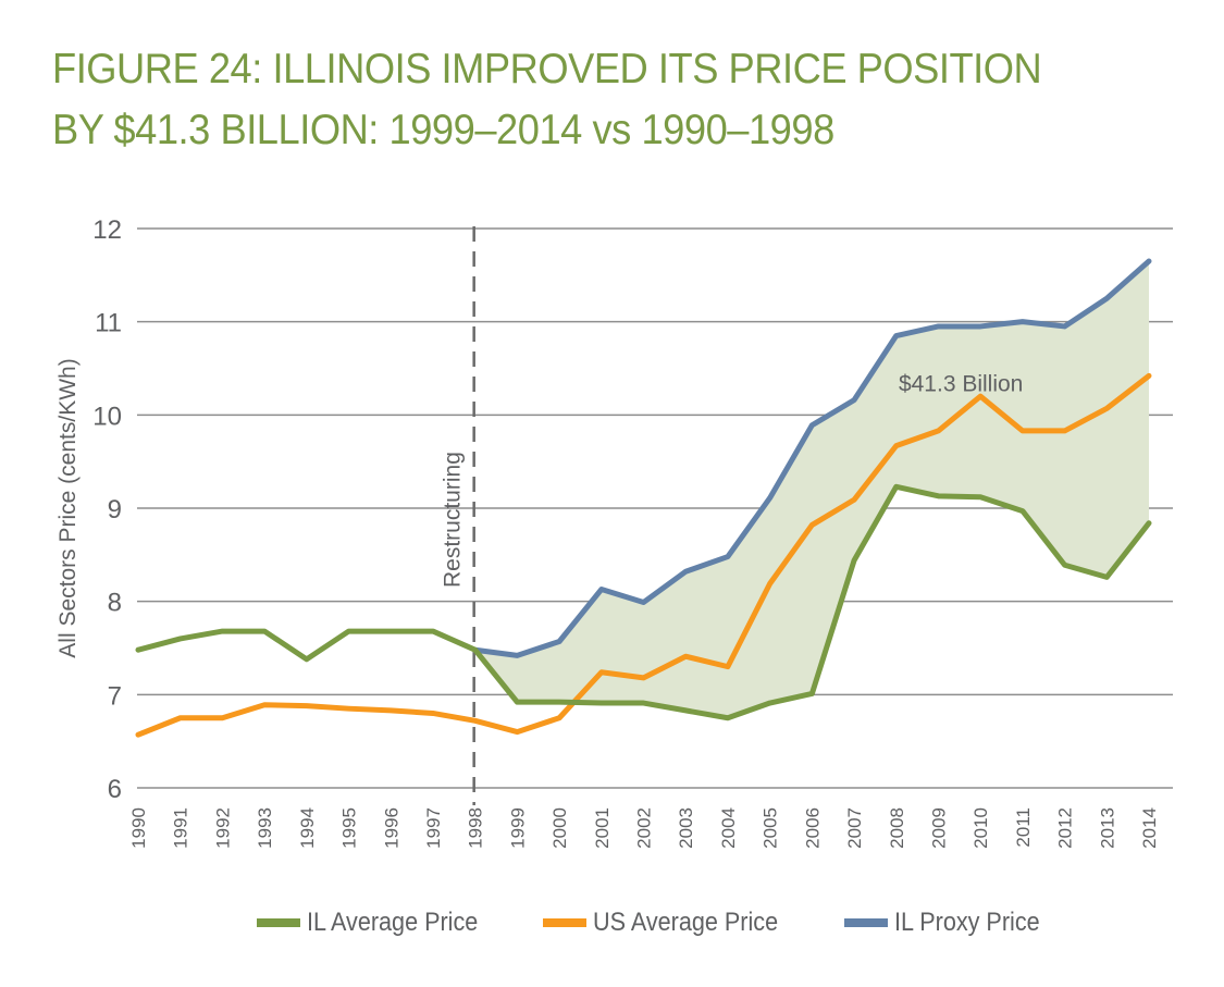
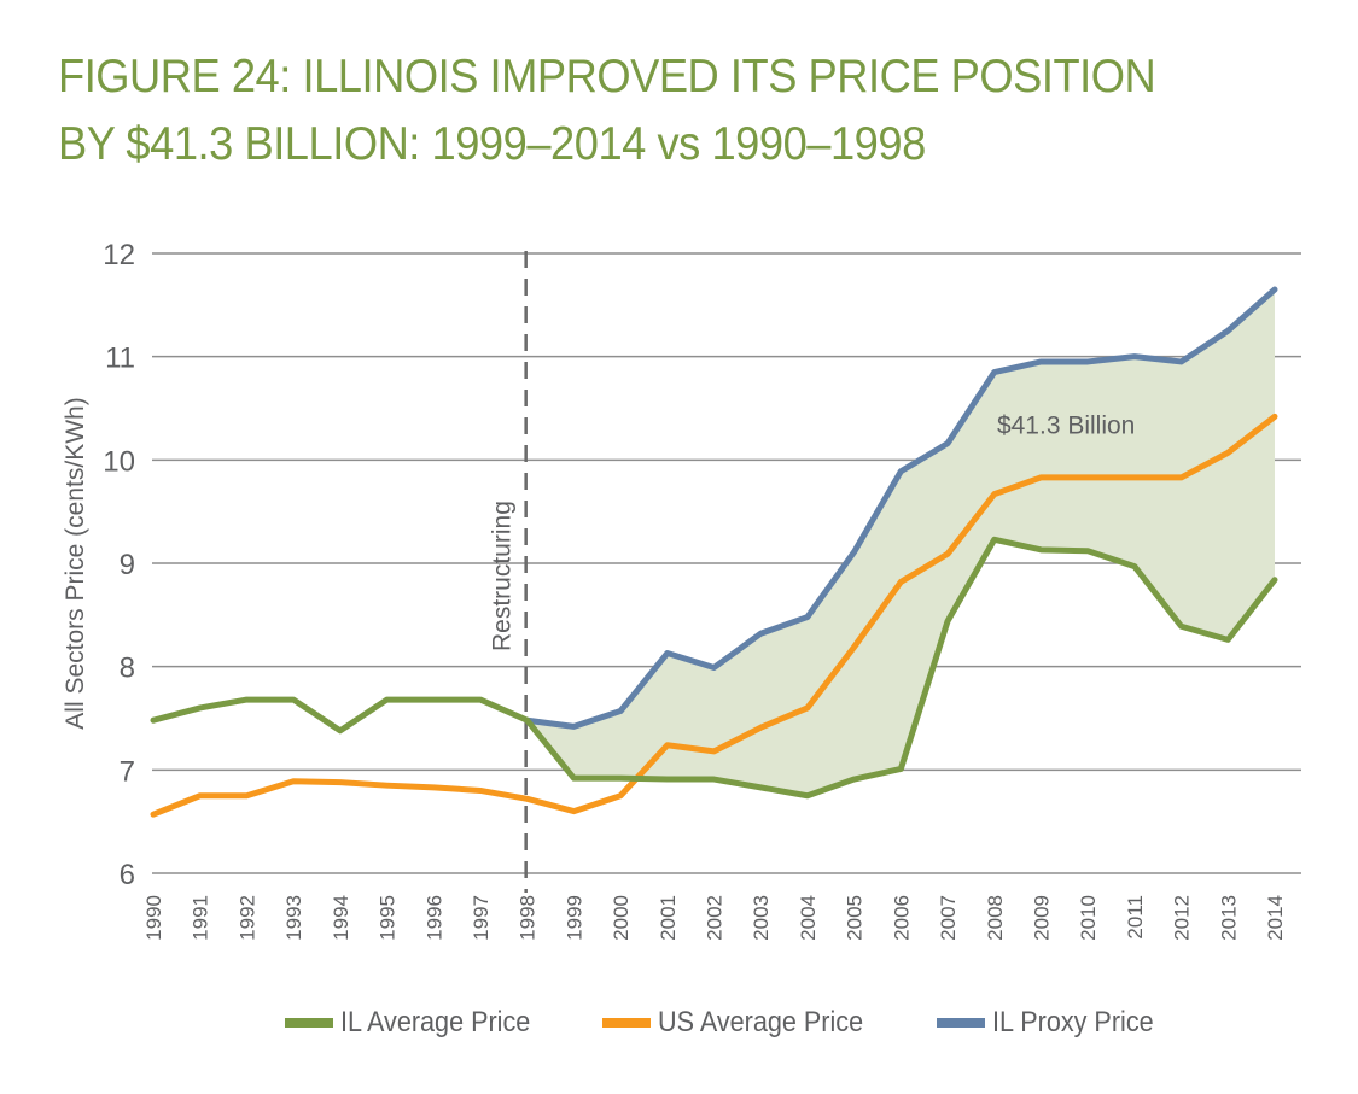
US Average Price/2004: 7.3 -> 7.6
US Average Price/2010: 10.2 -> 9.8
